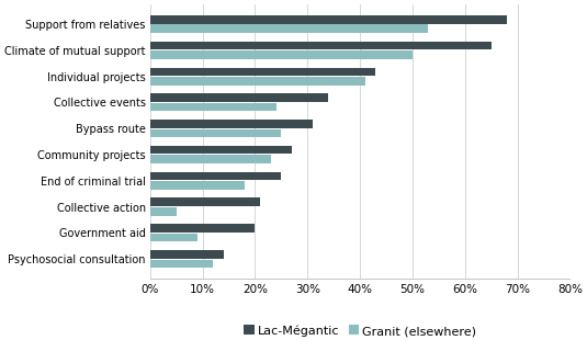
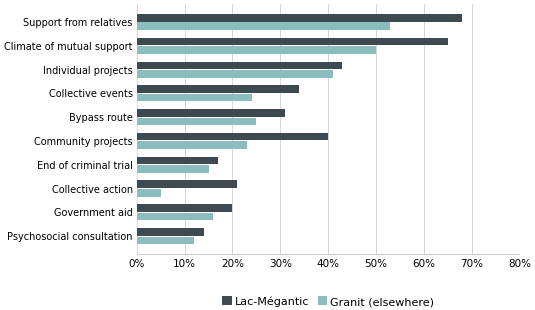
Lac-Mégantic/Community projects: 27% -> 40%
Lac-Mégantic/End of criminal trial: 25% -> 17%
Granit (elsewhere)/End of criminal trial: 18% -> 15%
Granit (elsewhere)/Government aid: 9% -> 16%
